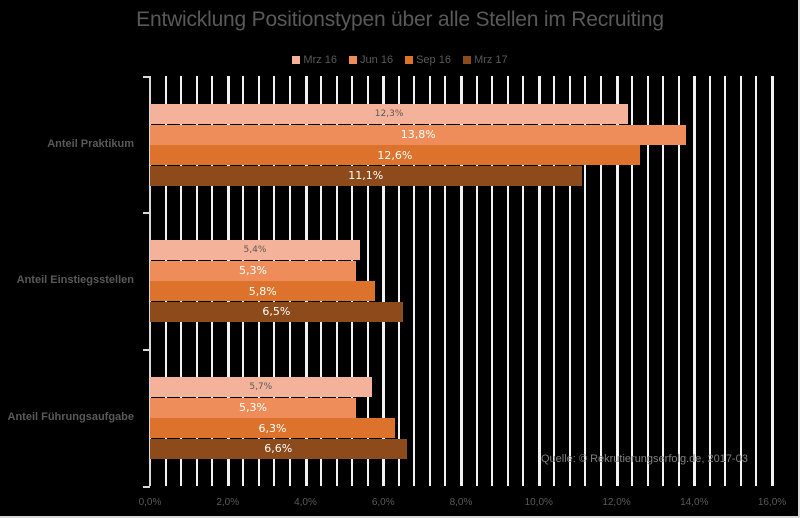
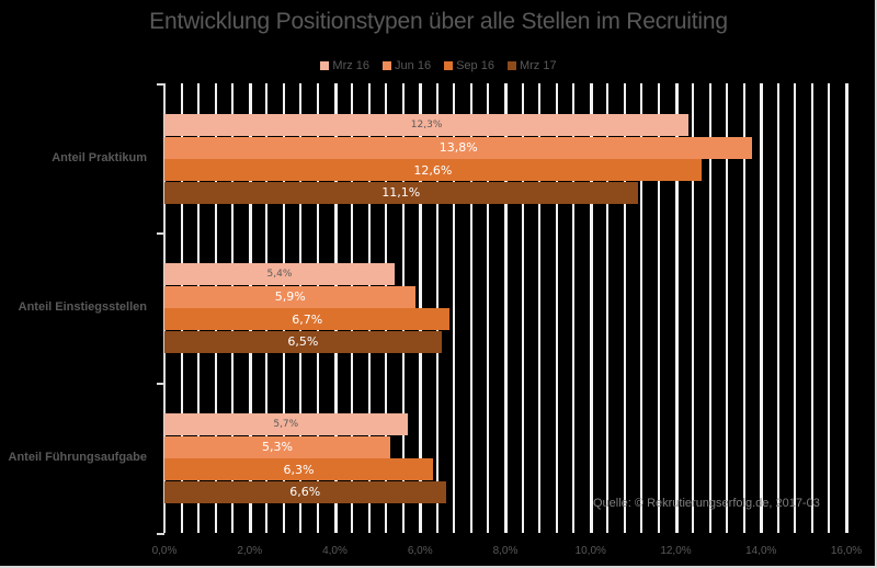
Jun 16/Anteil Einstiegsstellen: 5,3% -> 5,9%
Sep 16/Anteil Einstiegsstellen: 5,8% -> 6,7%
